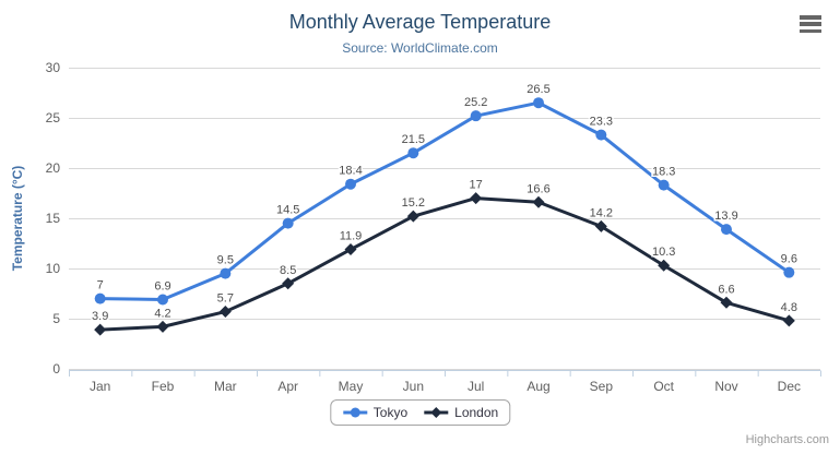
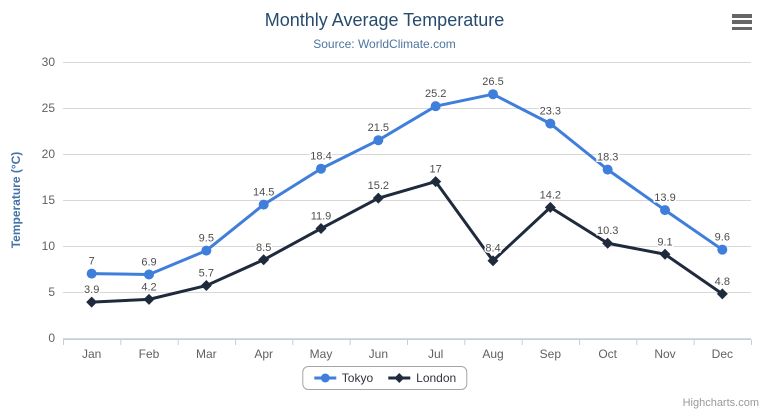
London/Aug: 16.6 -> 8.4
London/Nov: 6.6 -> 9.1
